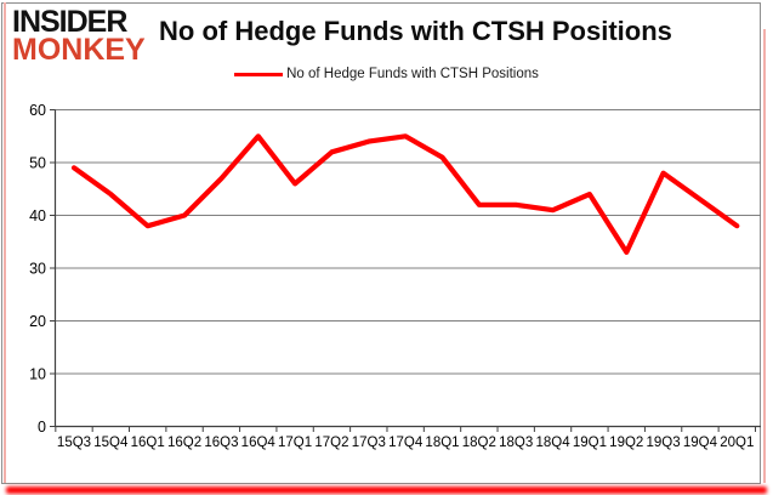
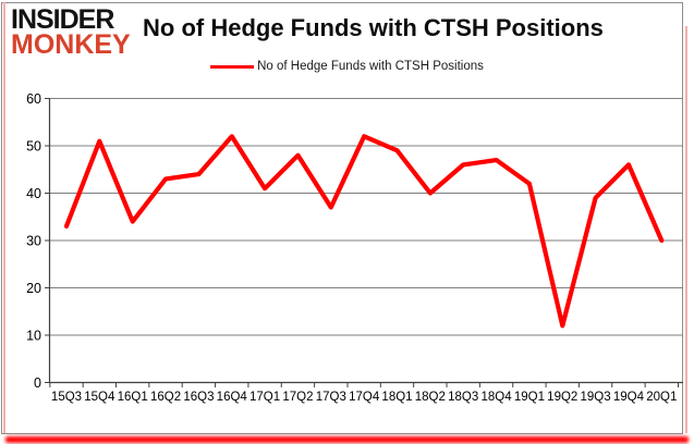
15Q3: 49 -> 33
15Q4: 44 -> 51
16Q1: 38 -> 34
16Q2: 40 -> 43
16Q3: 47 -> 44
16Q4: 55 -> 52
17Q1: 46 -> 41
17Q2: 52 -> 48
17Q3: 54 -> 37
17Q4: 55 -> 52
18Q1: 51 -> 49
18Q2: 42 -> 40
18Q3: 42 -> 46
18Q4: 41 -> 47
19Q1: 44 -> 42
19Q2: 33 -> 12
19Q3: 48 -> 39
19Q4: 43 -> 46
20Q1: 38 -> 30
